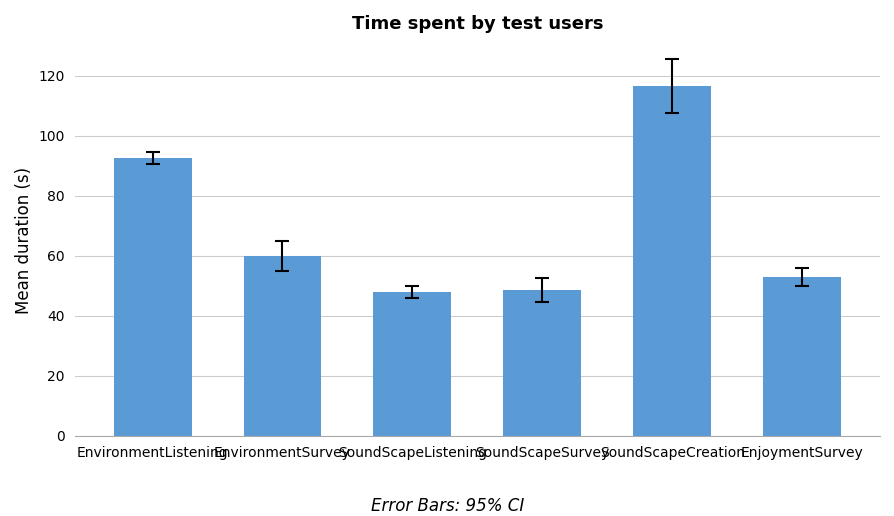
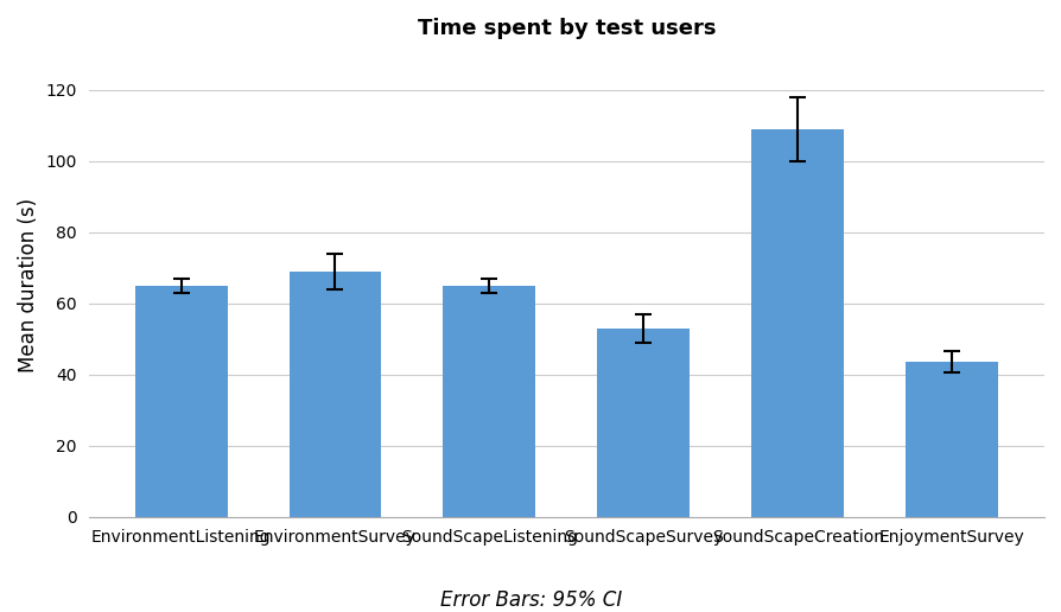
EnvironmentListening: 92.5 -> 65.0
EnvironmentSurvey: 60.0 -> 69.0
SoundScapeListening: 48.0 -> 65.0
SoundScapeSurvey: 48.5 -> 53.0
SoundScapeCreation: 116.5 -> 109.0
EnjoymentSurvey: 53.0 -> 43.5
